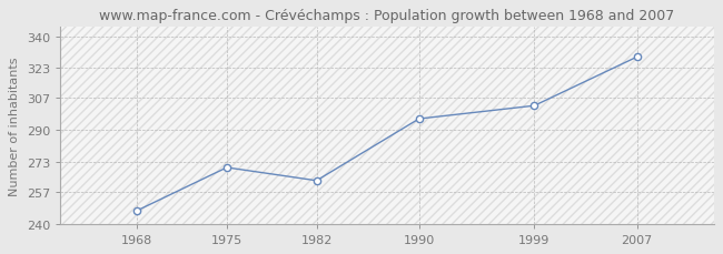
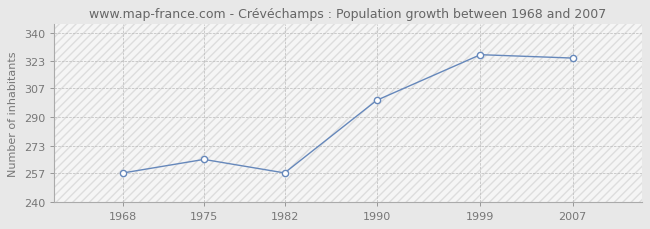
1968: 247 -> 257
1975: 270 -> 265
1982: 263 -> 257
1990: 296 -> 300
1999: 303 -> 327
2007: 329 -> 325
